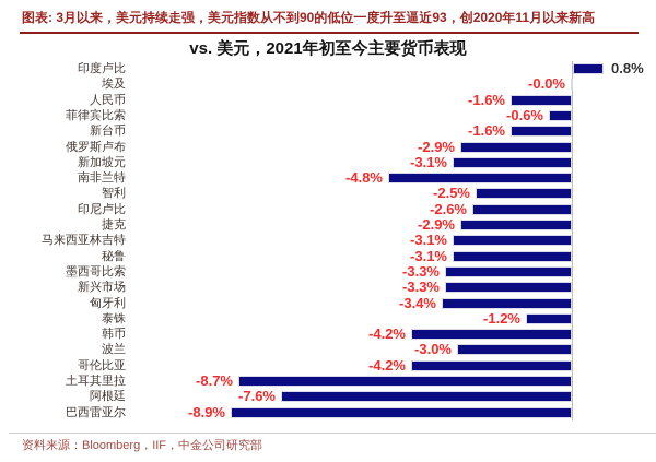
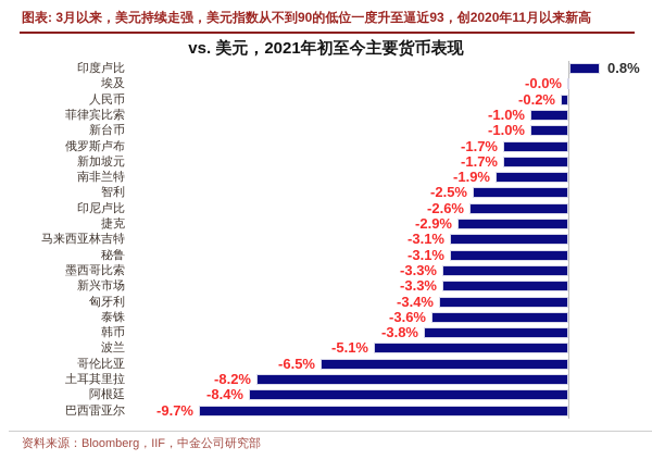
人民币: -1.6% -> -0.2%
菲律宾比索: -0.6% -> -1.0%
新台币: -1.6% -> -1.0%
俄罗斯卢布: -2.9% -> -1.7%
新加坡元: -3.1% -> -1.7%
南非兰特: -4.8% -> -1.9%
泰铢: -1.2% -> -3.6%
韩币: -4.2% -> -3.8%
波兰: -3.0% -> -5.1%
哥伦比亚: -4.2% -> -6.5%
土耳其里拉: -8.7% -> -8.2%
阿根廷: -7.6% -> -8.4%
巴西雷亚尔: -8.9% -> -9.7%
